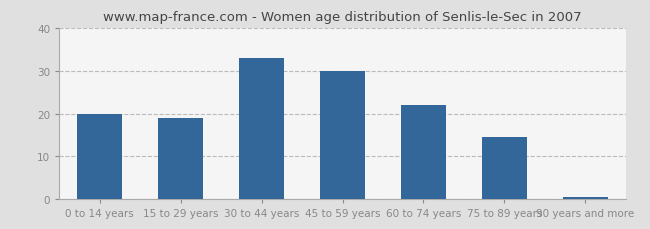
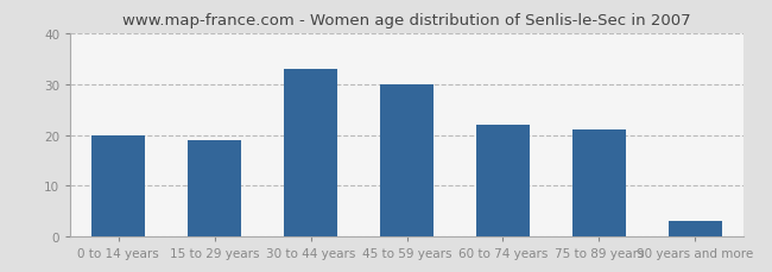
75 to 89 years: 14.5 -> 21.0
90 years and more: 0.5 -> 3.0
